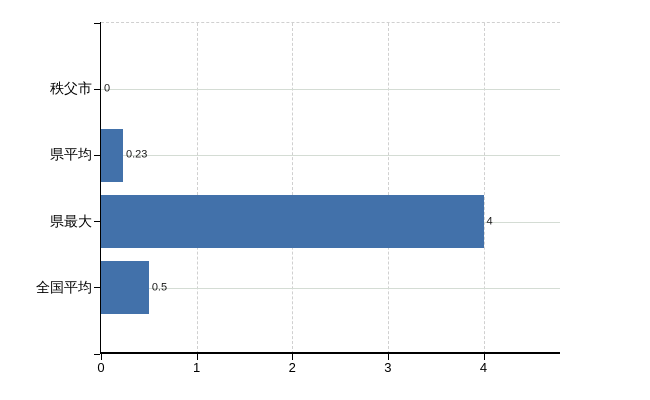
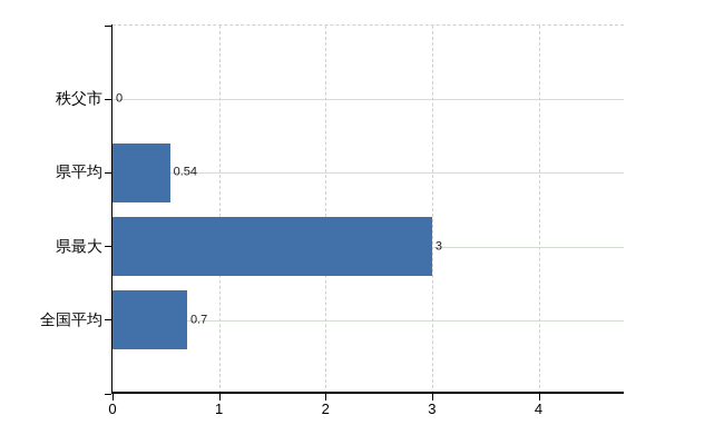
県平均: 0.23 -> 0.54
県最大: 4 -> 3
全国平均: 0.5 -> 0.7
